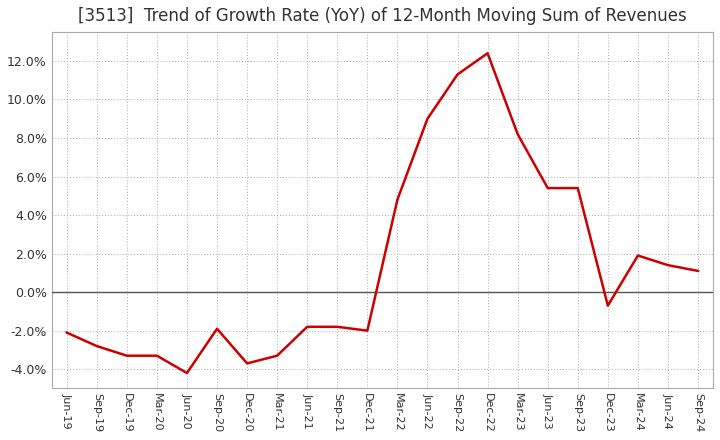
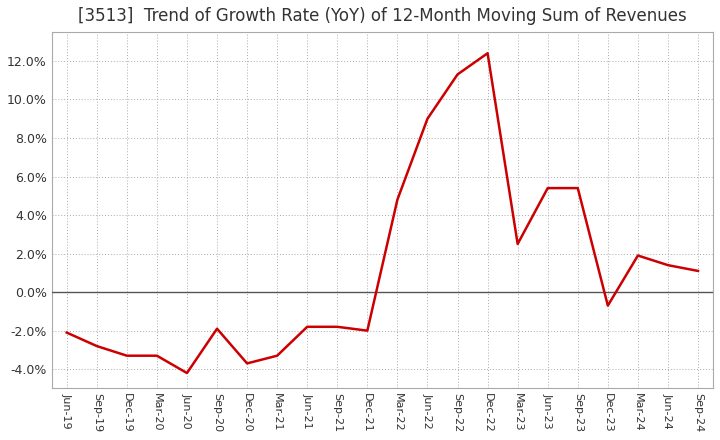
Mar-23: 8.2% -> 2.5%
